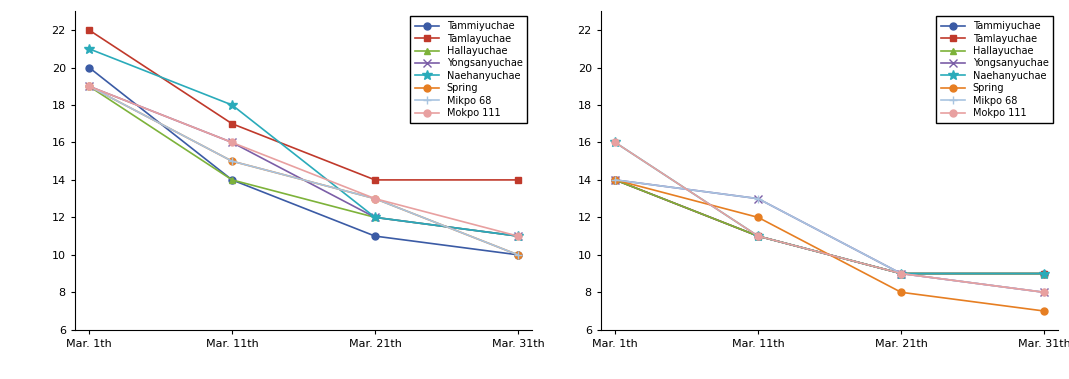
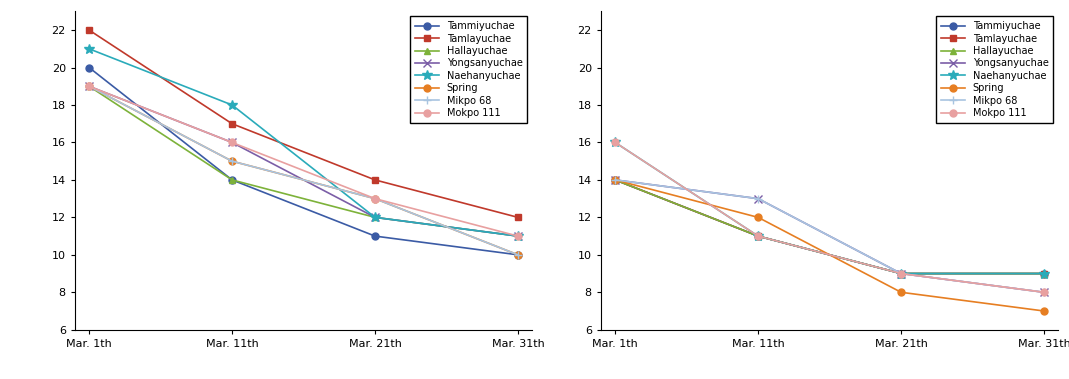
Tamlayuchae/Mar. 31th: 14 -> 12
